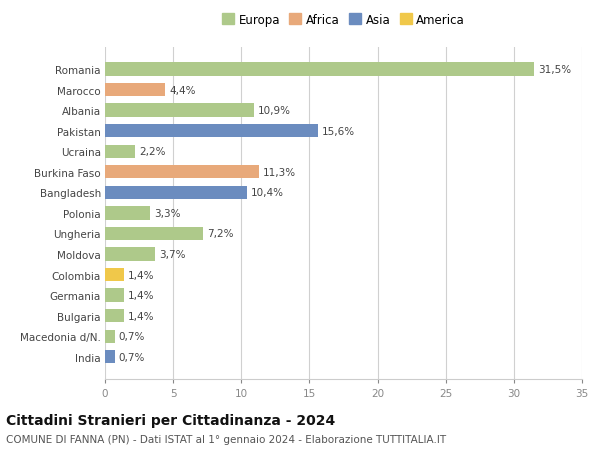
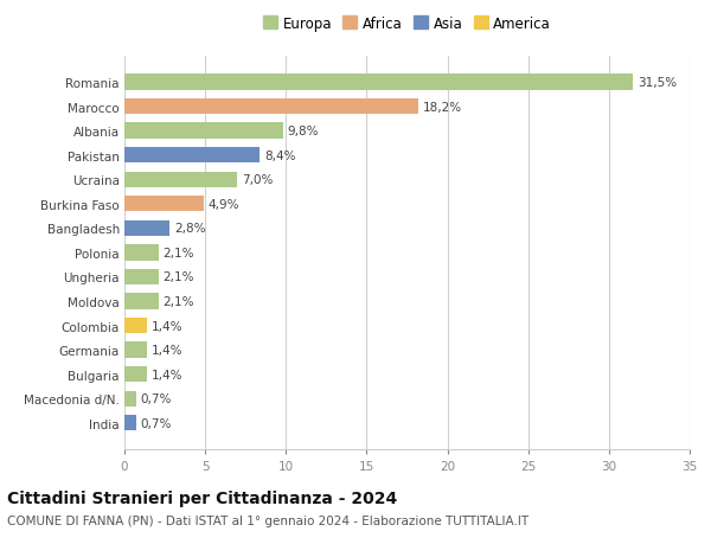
Marocco: 4,4% -> 18,2%
Albania: 10,9% -> 9,8%
Pakistan: 15,6% -> 8,4%
Ucraina: 2,2% -> 7,0%
Burkina Faso: 11,3% -> 4,9%
Bangladesh: 10,4% -> 2,8%
Polonia: 3,3% -> 2,1%
Ungheria: 7,2% -> 2,1%
Moldova: 3,7% -> 2,1%
